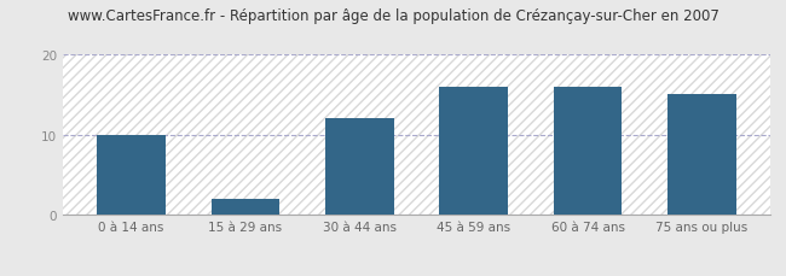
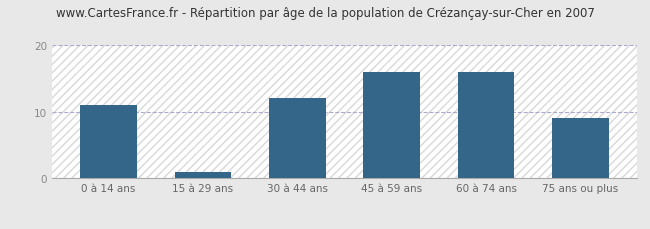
0 à 14 ans: 10 -> 11
15 à 29 ans: 2 -> 1
75 ans ou plus: 15 -> 9
